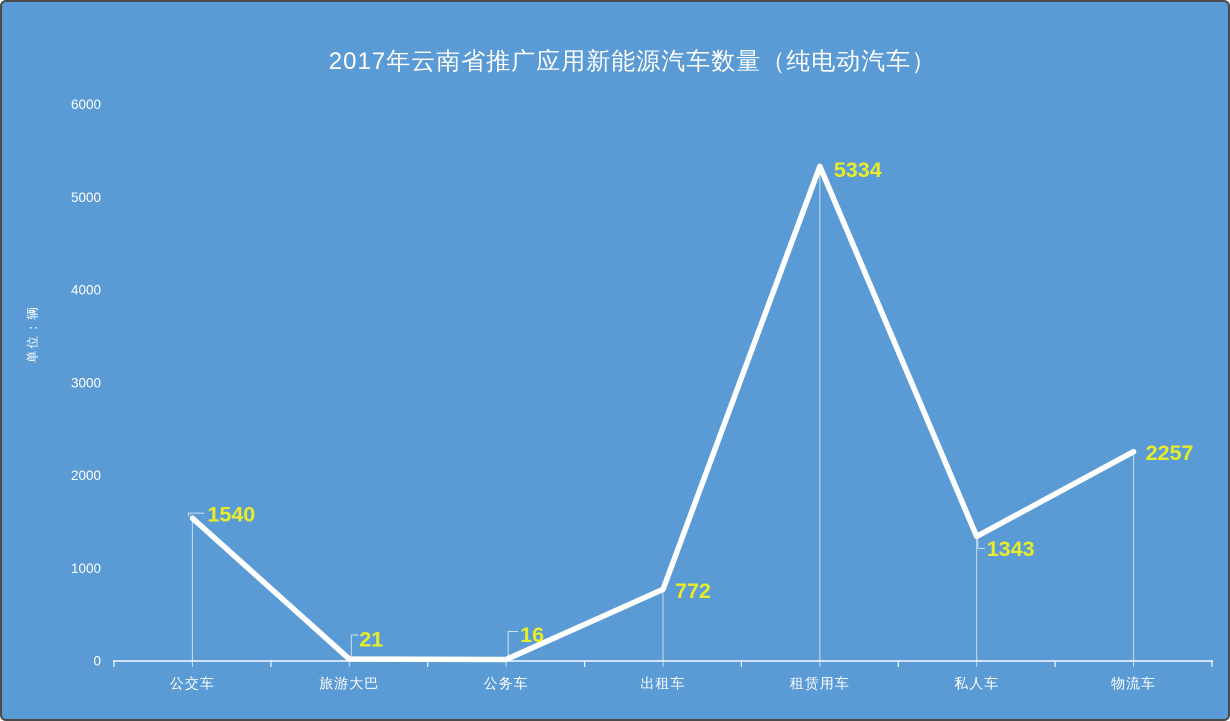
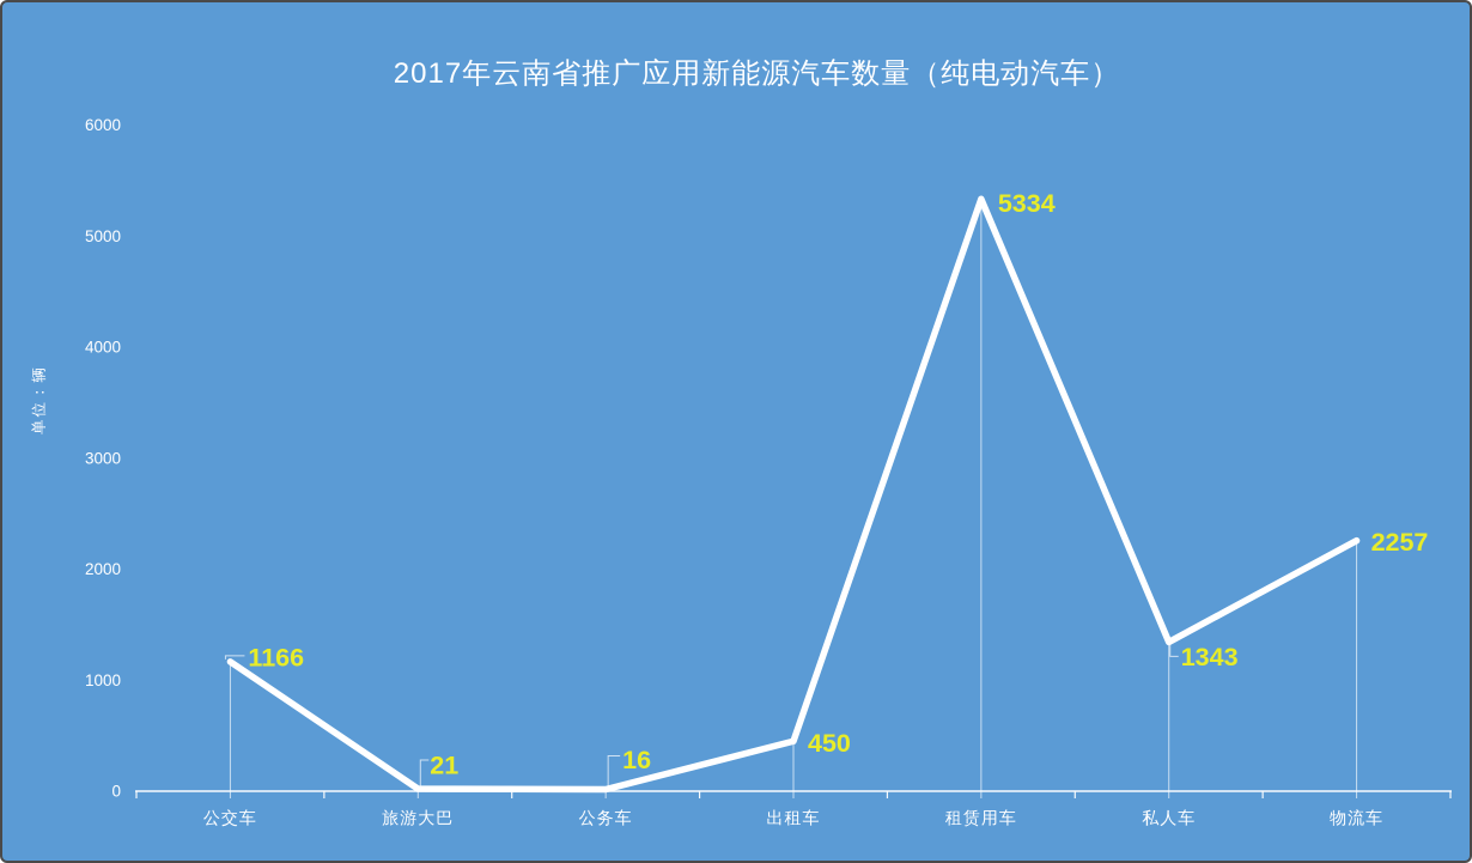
公交车: 1540 -> 1166
出租车: 772 -> 450
